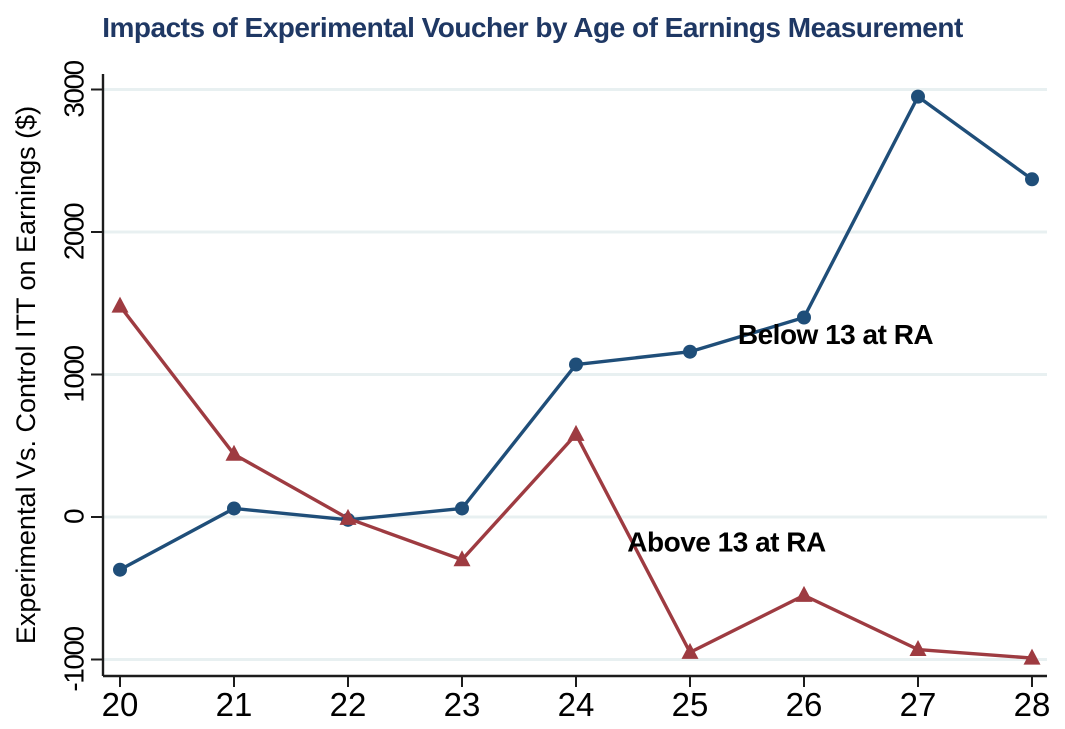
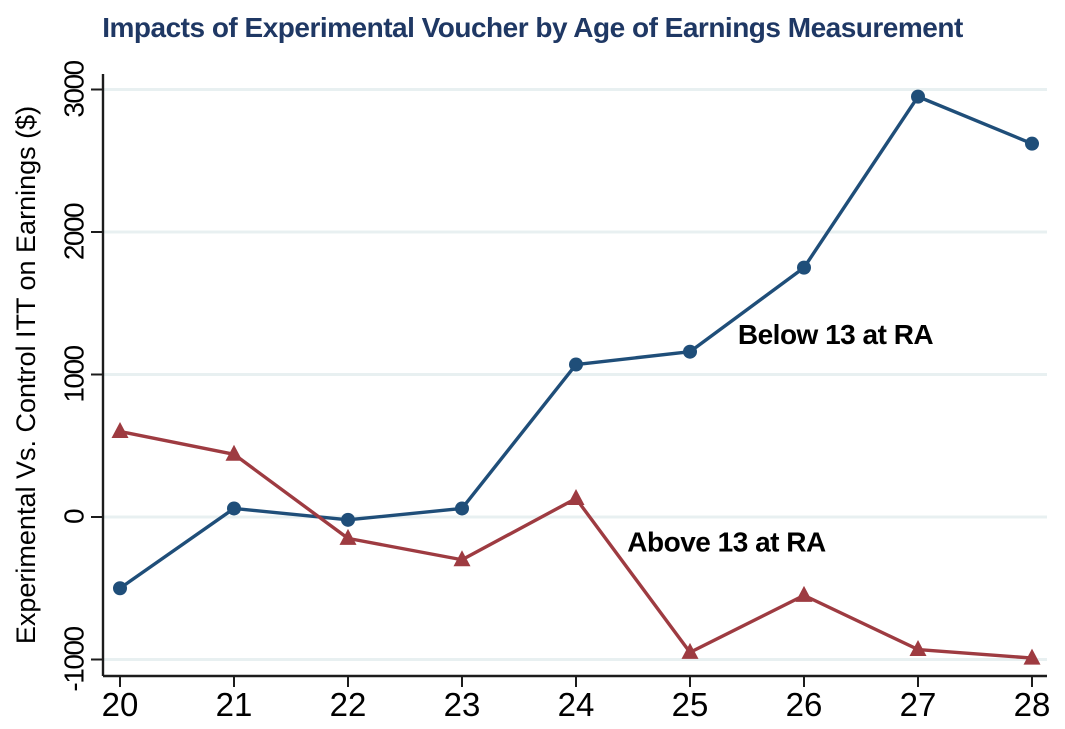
Below 13 at RA/20: -370 -> -500
Above 13 at RA/20: 1480 -> 600
Above 13 at RA/22: -10 -> -150
Above 13 at RA/24: 580 -> 130
Below 13 at RA/26: 1400 -> 1750
Below 13 at RA/28: 2370 -> 2620
